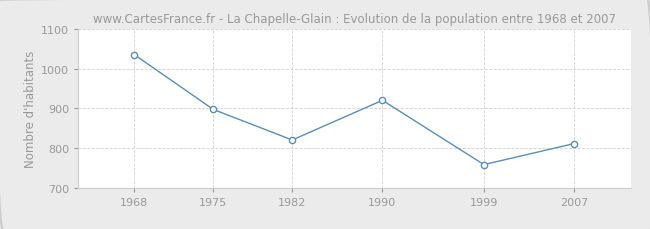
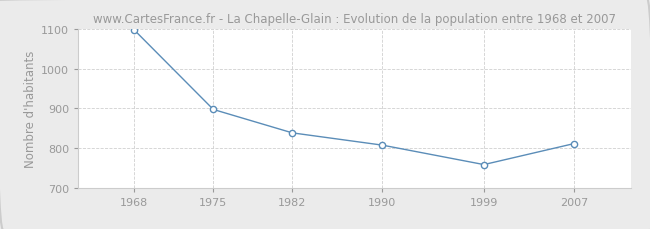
1968: 1035 -> 1097
1982: 820 -> 838
1990: 920 -> 807
